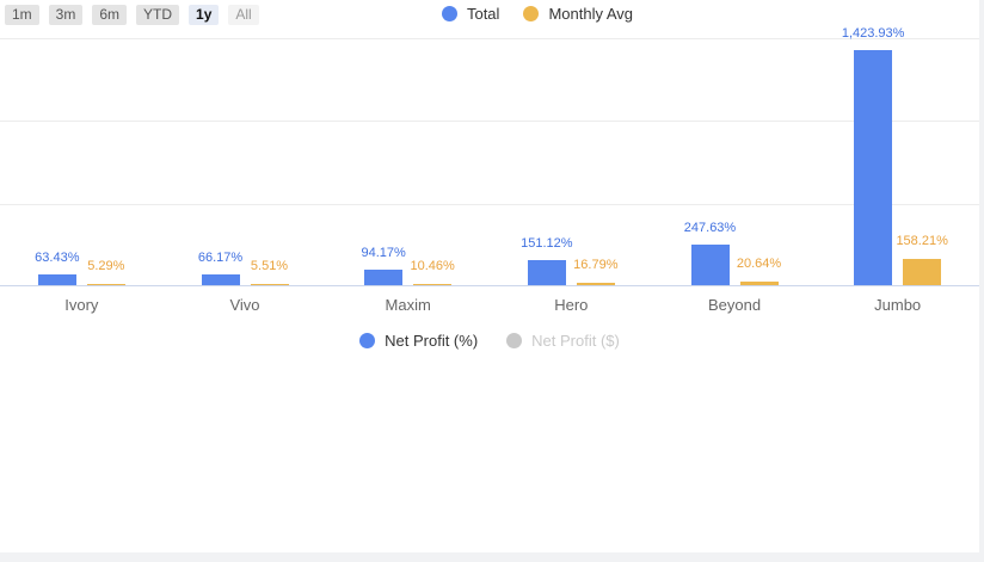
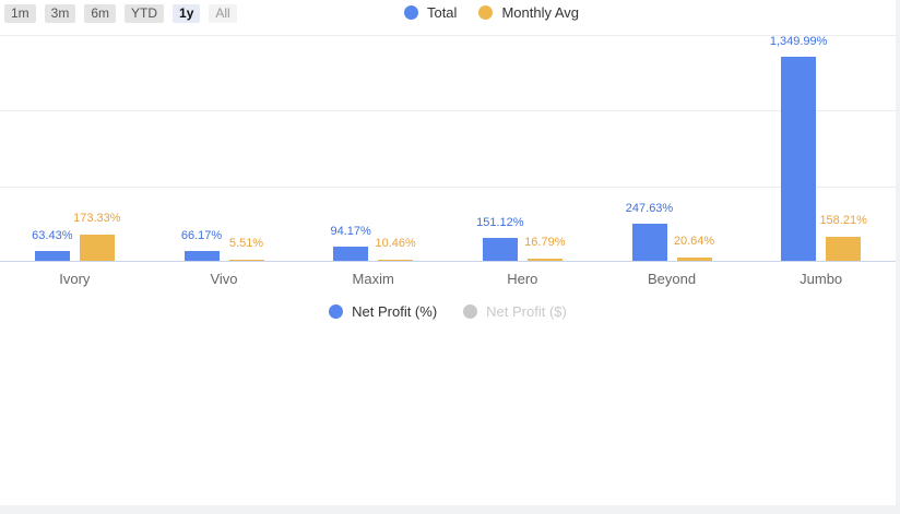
Monthly Avg/Ivory: 5.29% -> 173.33%
Total/Jumbo: 1,423.93% -> 1,349.99%
